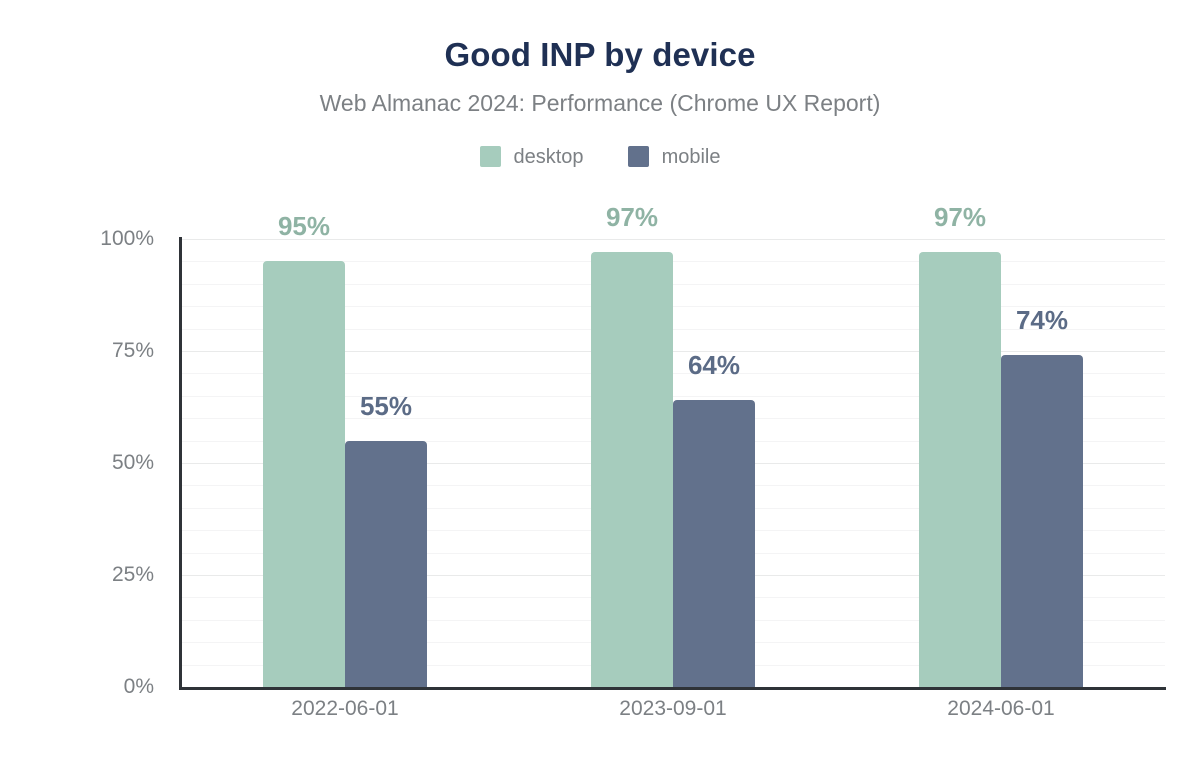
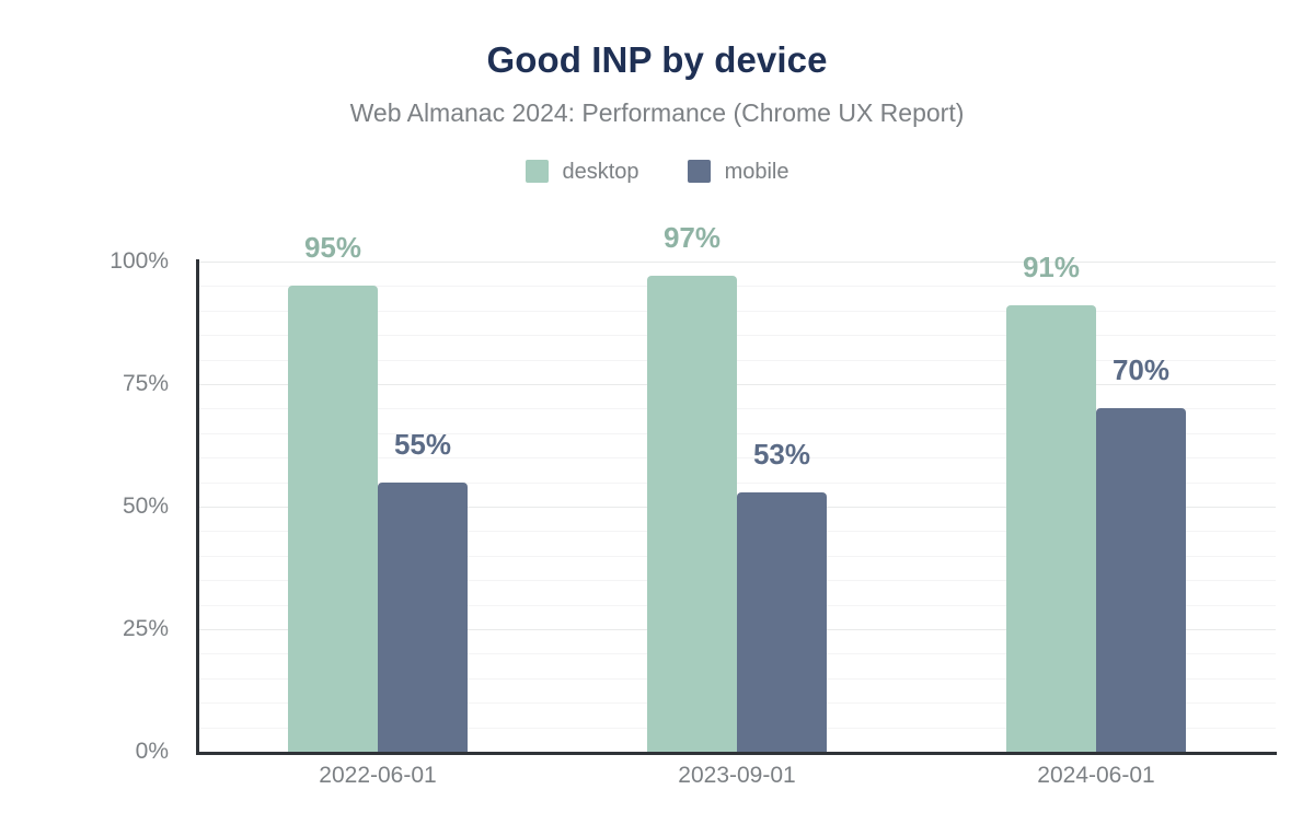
mobile/2023-09-01: 64% -> 53%
desktop/2024-06-01: 97% -> 91%
mobile/2024-06-01: 74% -> 70%
